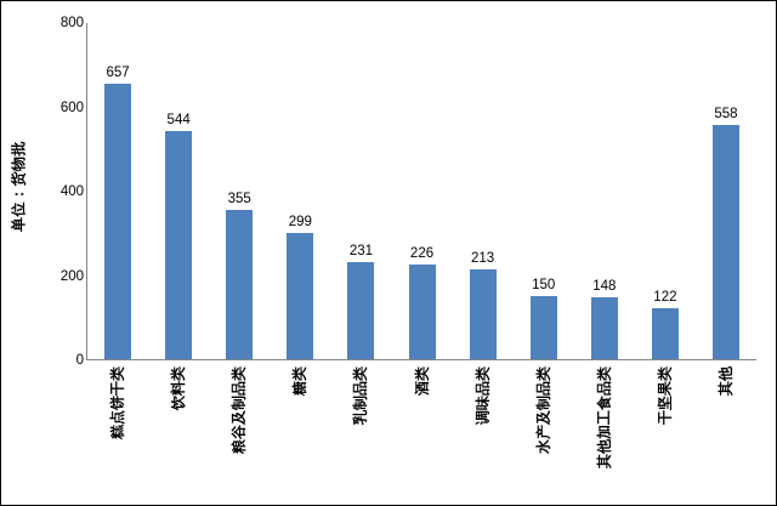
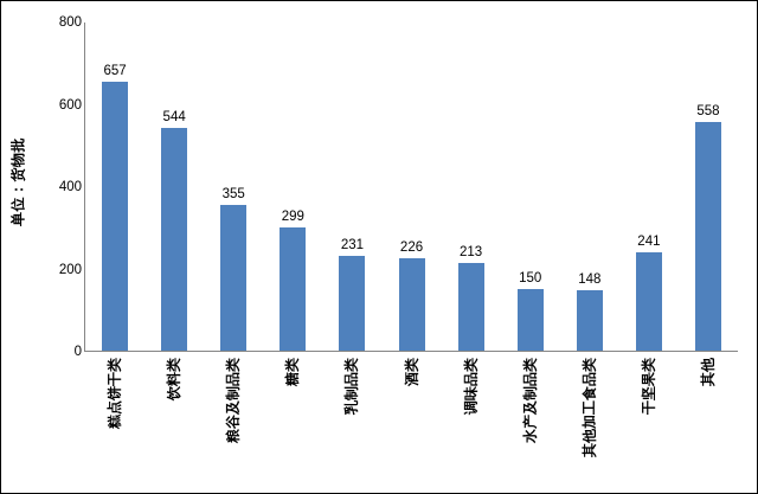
干坚果类: 122 -> 241
